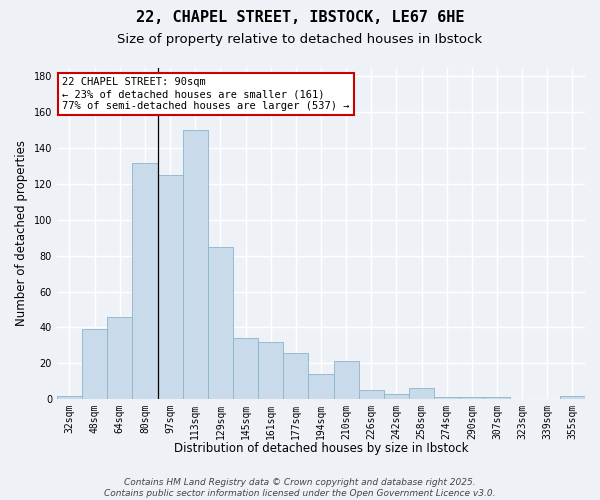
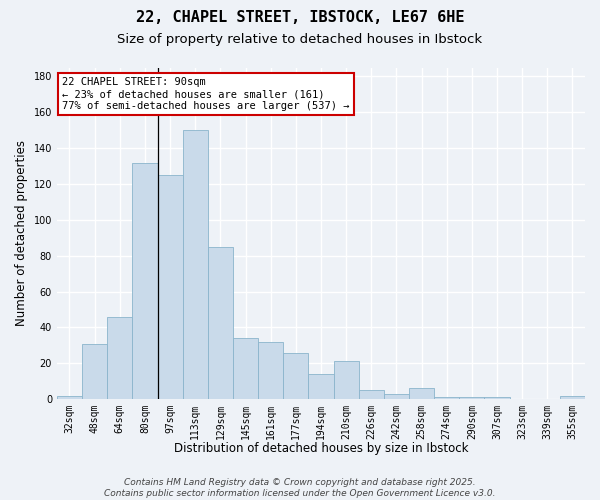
48sqm: 39 -> 31
